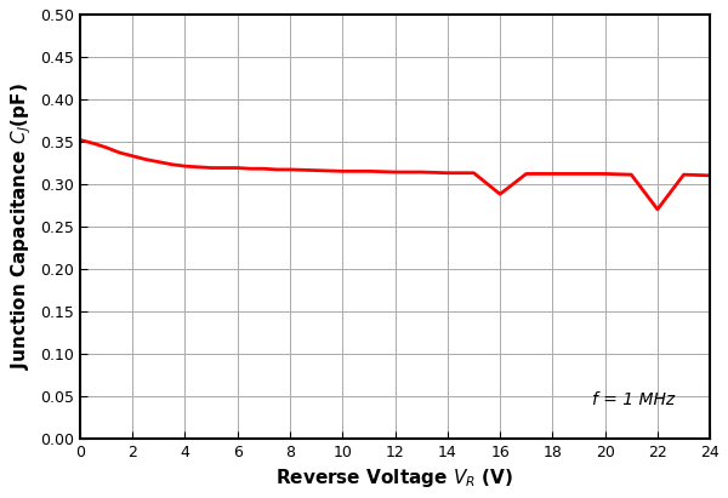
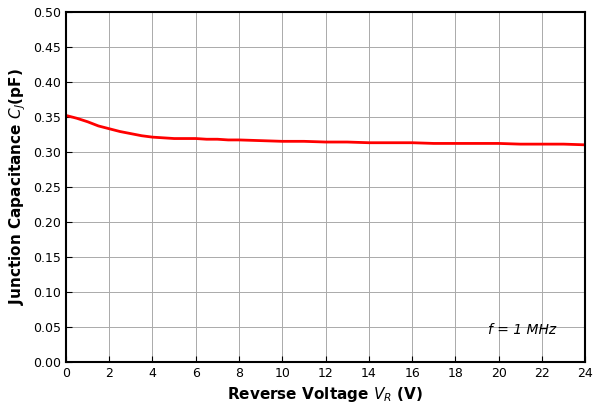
16: 0.288 -> 0.313
22: 0.270 -> 0.311
